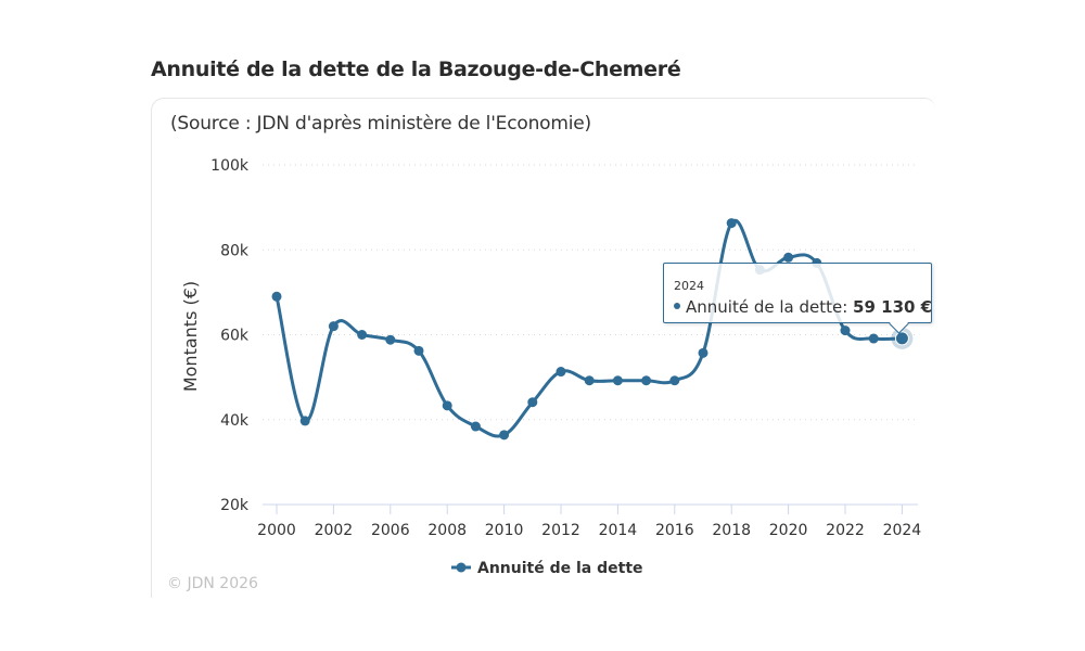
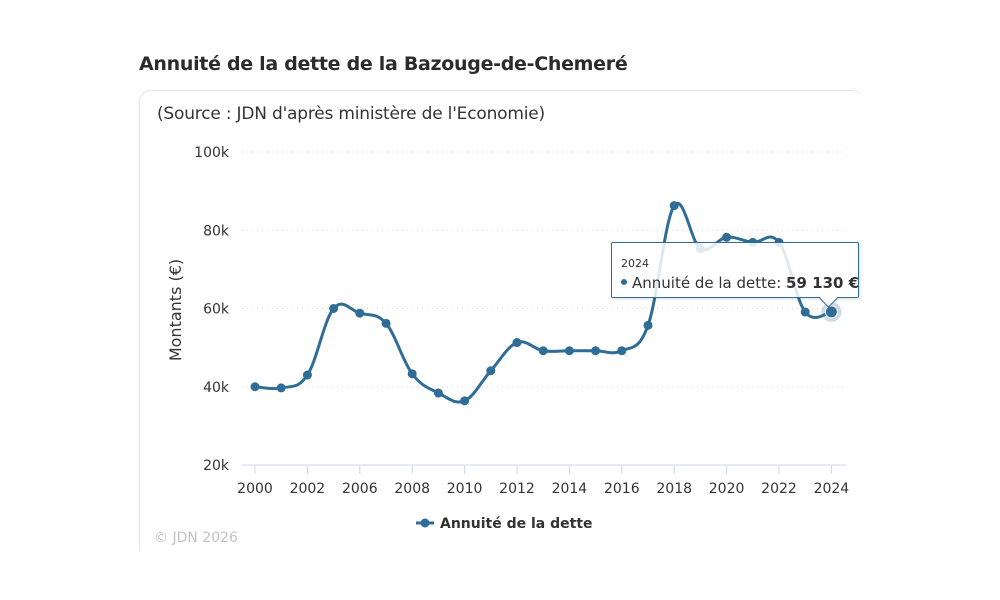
2000: 69k -> 40k
2002: 62k -> 43k
2022: 61k -> 77k
